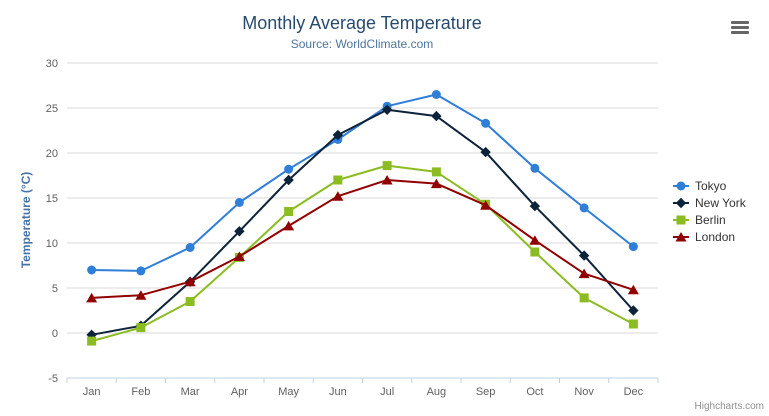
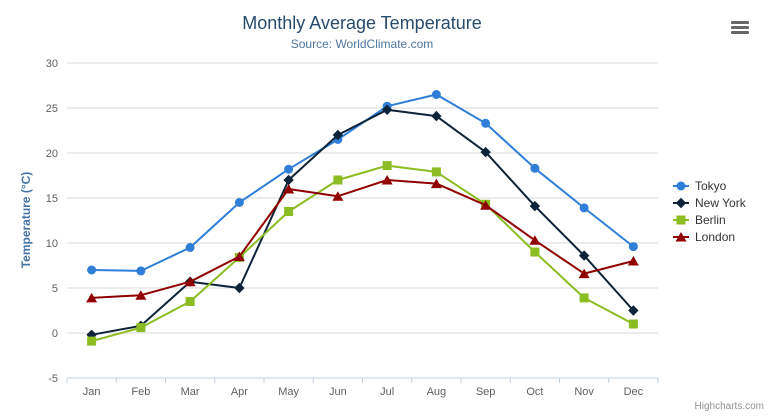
New York/Apr: 11 -> 5
London/May: 12 -> 16
London/Dec: 5 -> 8
